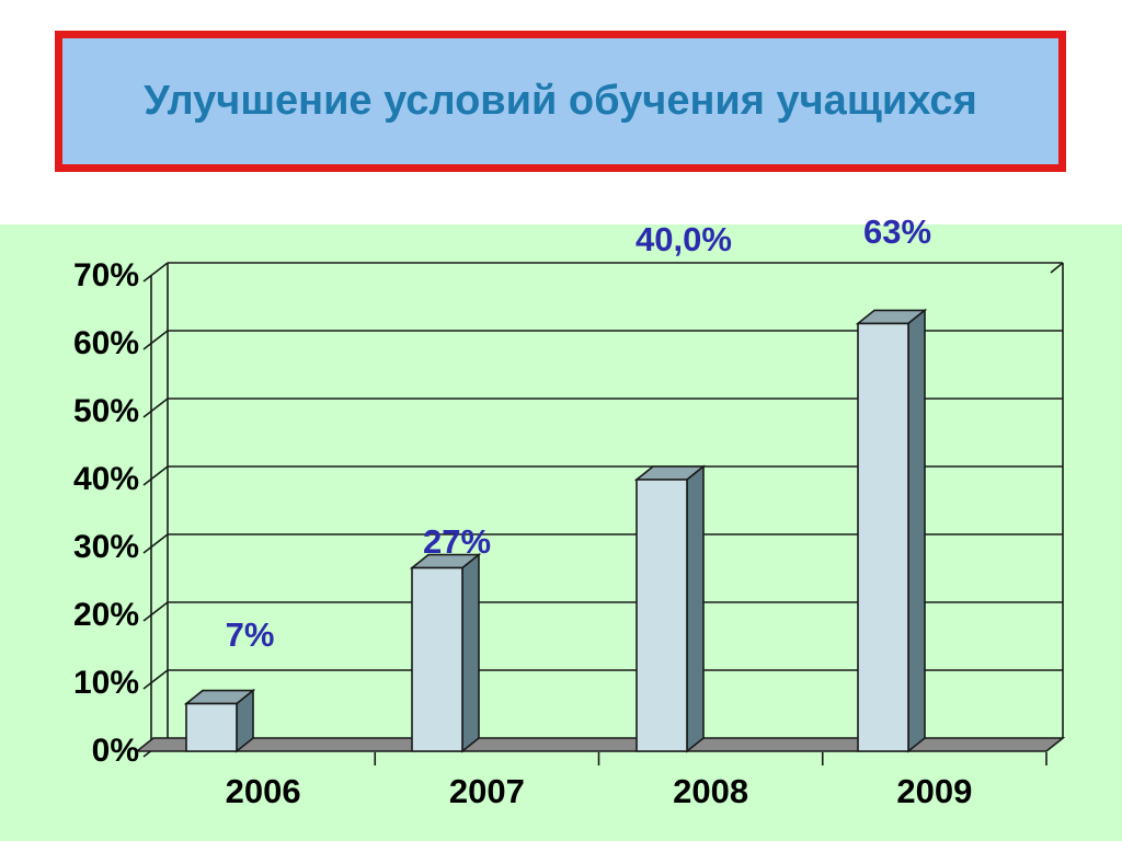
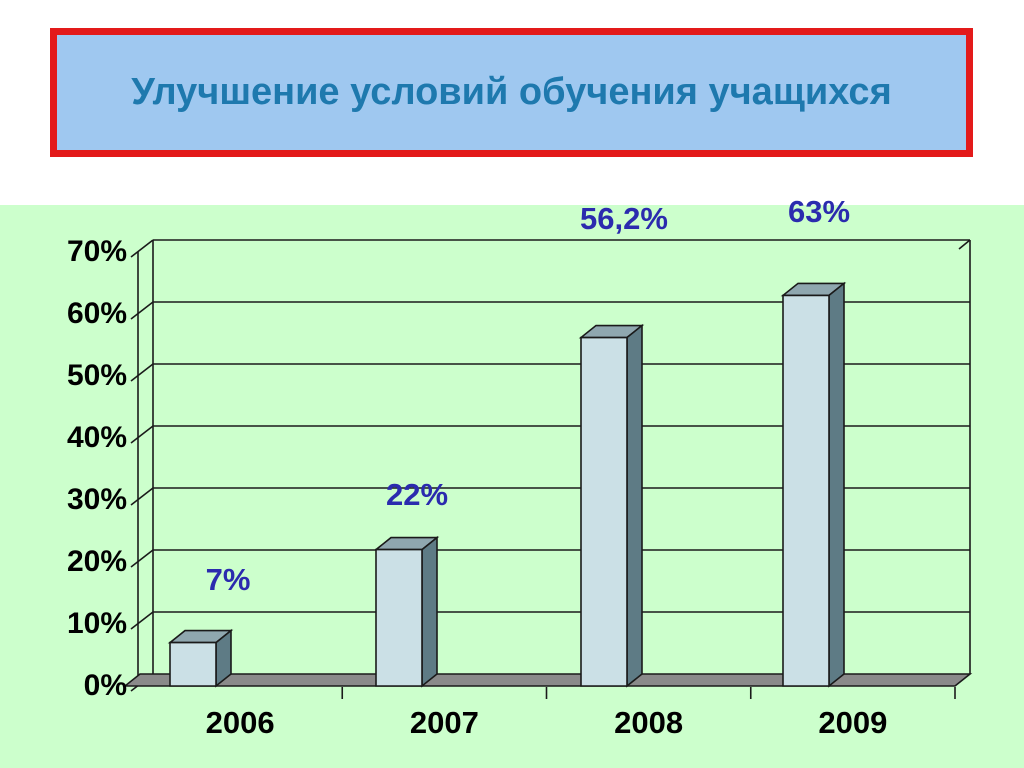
2007: 27% -> 22%
2008: 40,0% -> 56,2%
